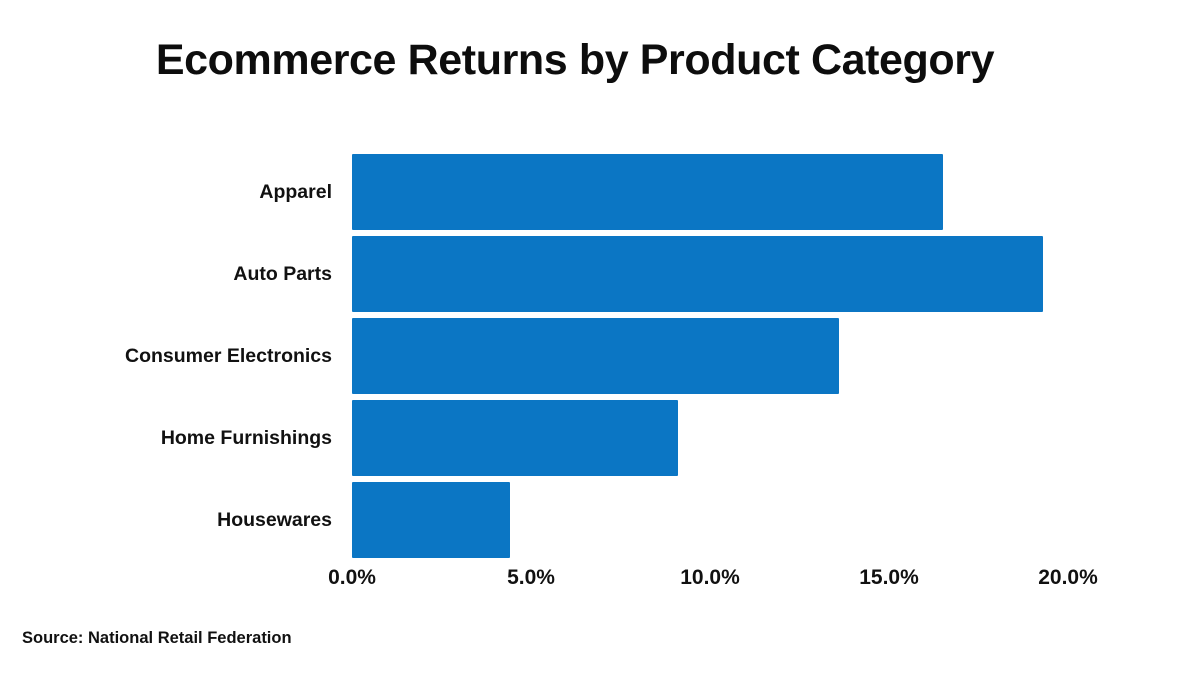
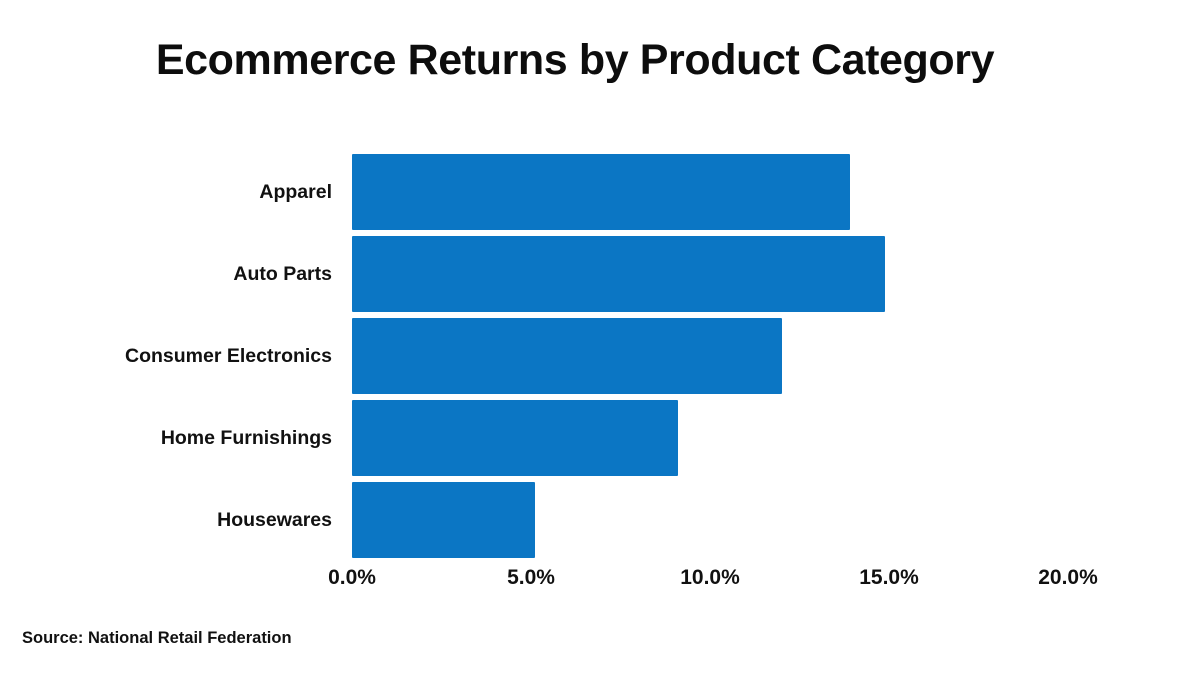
Apparel: 16.5% -> 13.9%
Auto Parts: 19.3% -> 14.9%
Consumer Electronics: 13.6% -> 12.0%
Housewares: 4.4% -> 5.1%
